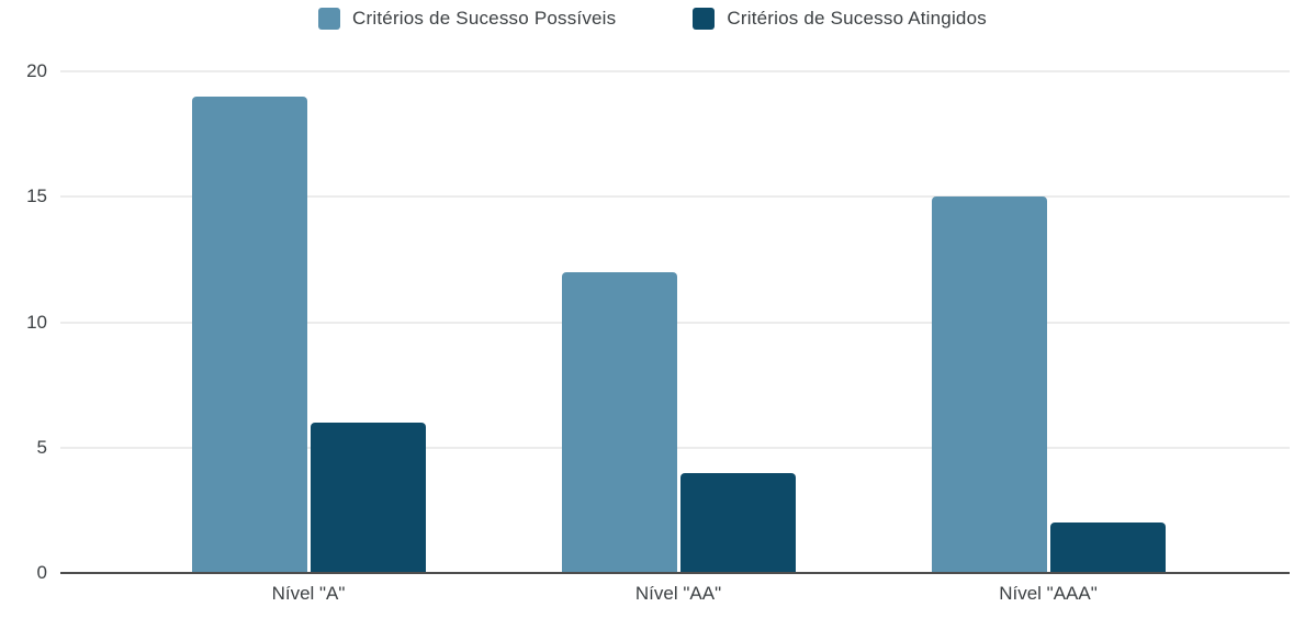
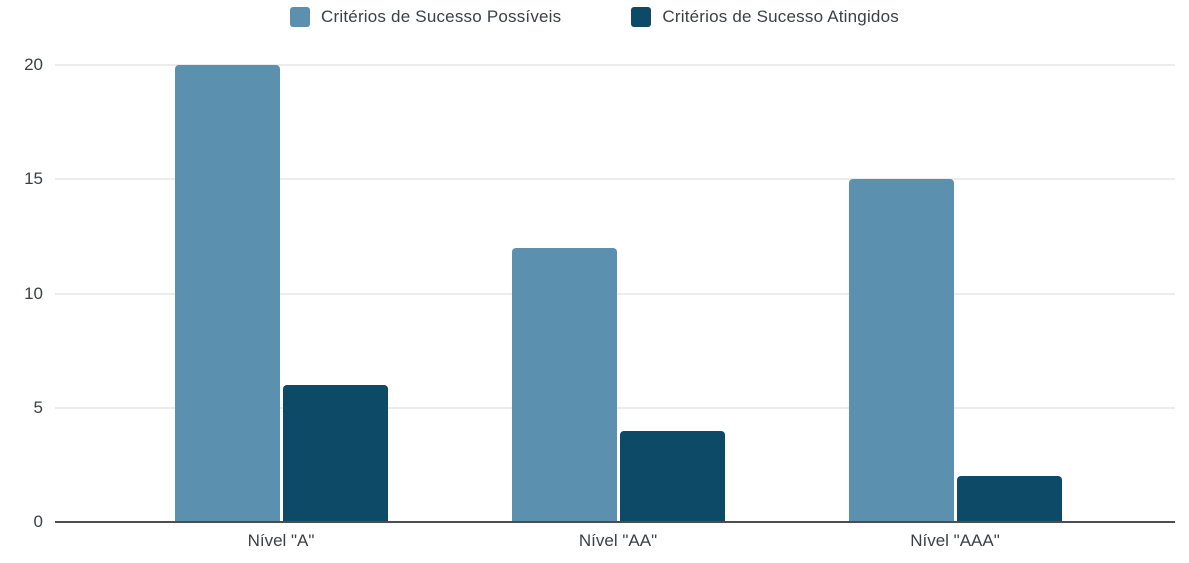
Critérios de Sucesso Possíveis/Nível "A": 19 -> 20
